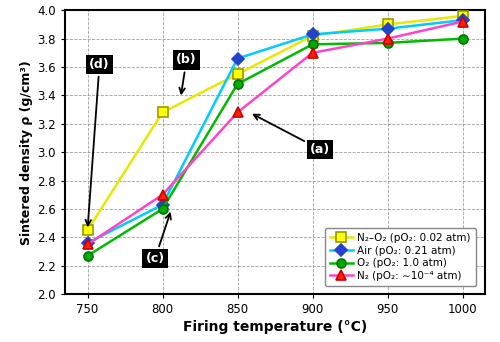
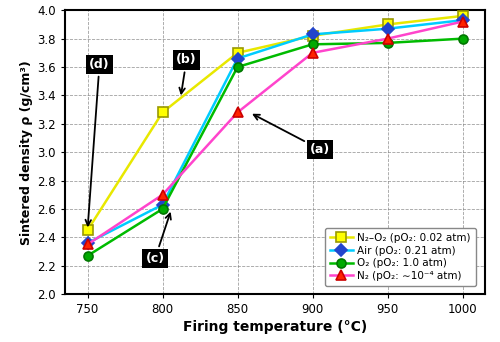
N₂–O₂ (pO₂: 0.02 atm)/850: 3.55 -> 3.70
O₂ (pO₂: 1.0 atm)/850: 3.48 -> 3.60
